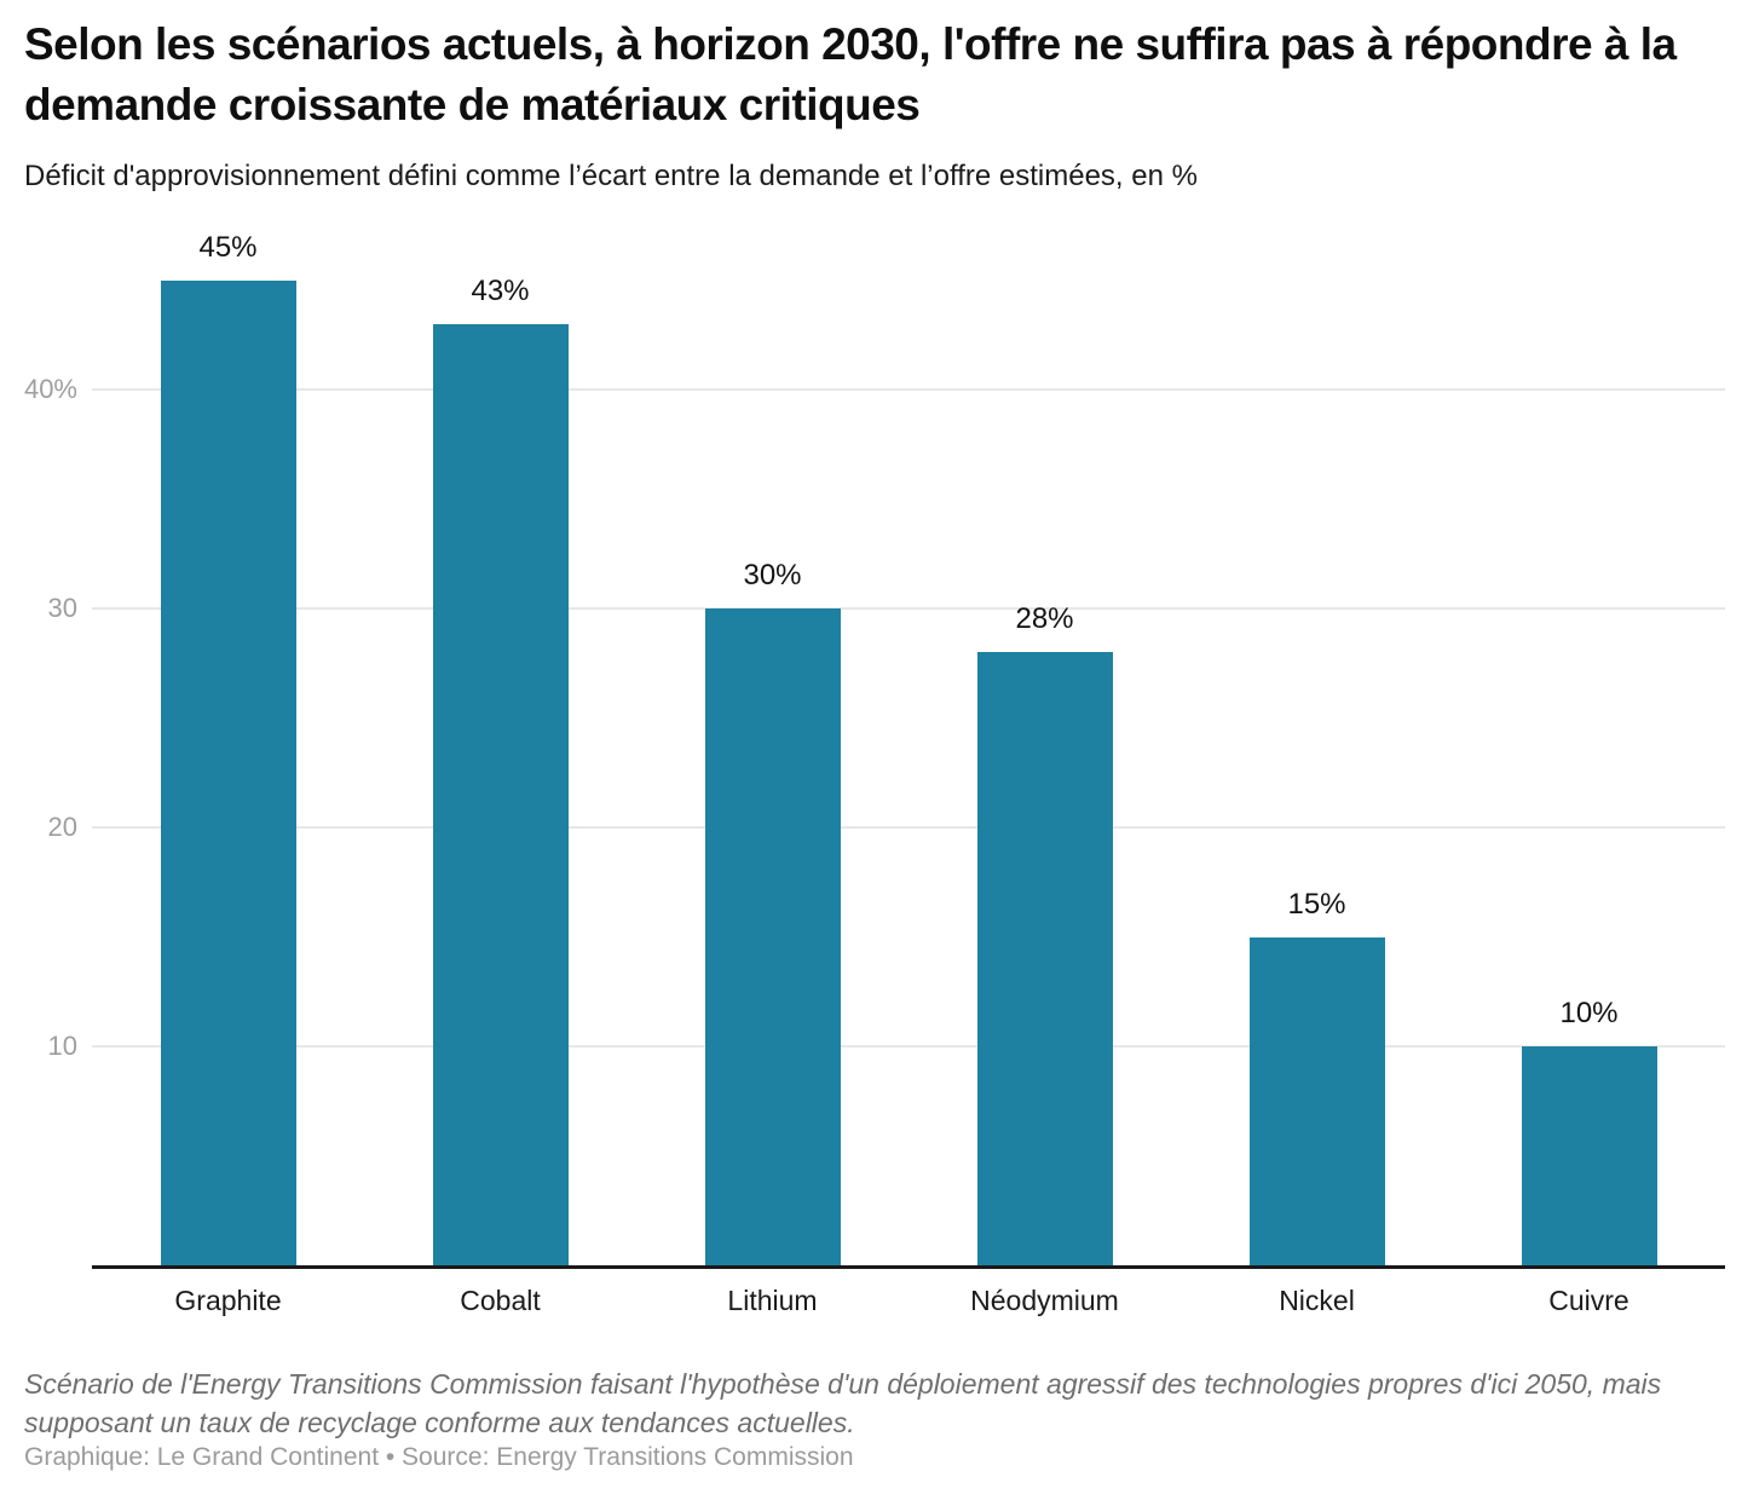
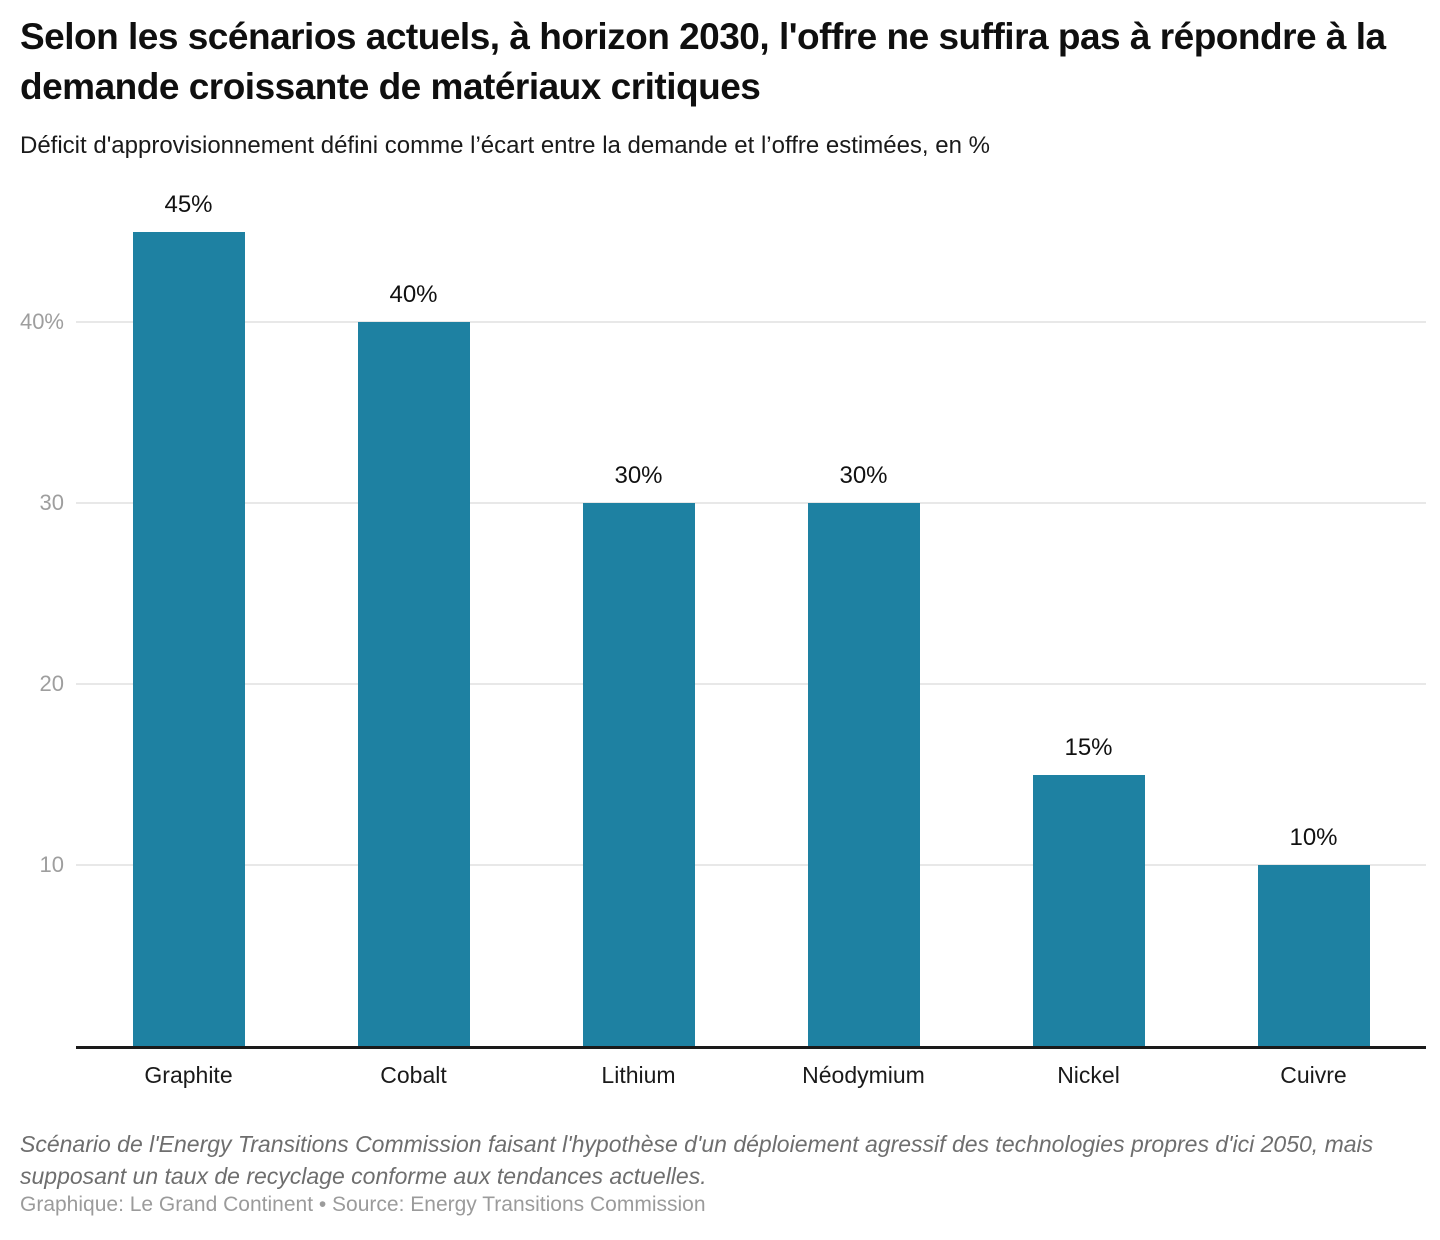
Cobalt: 43% -> 40%
Néodymium: 28% -> 30%
